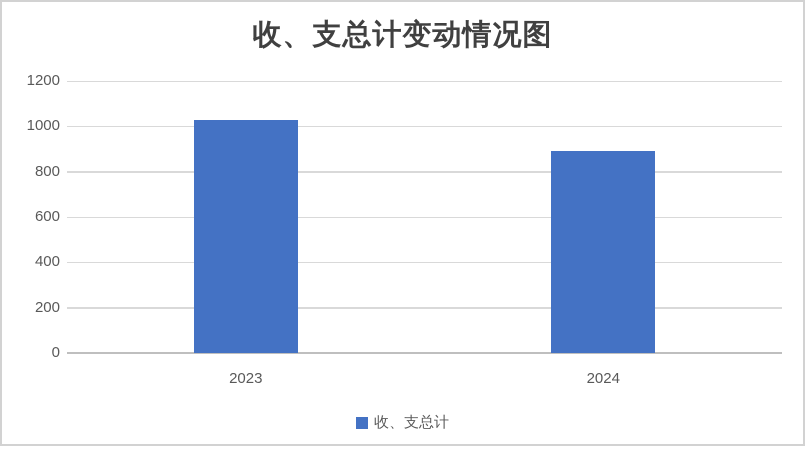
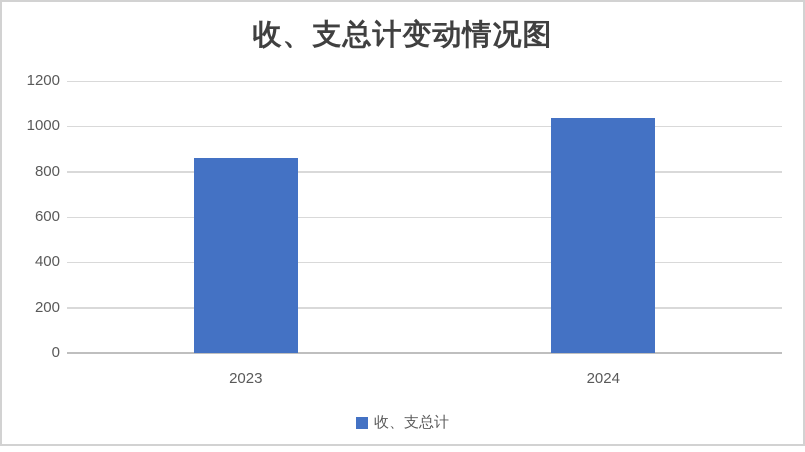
2023: 1030 -> 860
2024: 890 -> 1040
